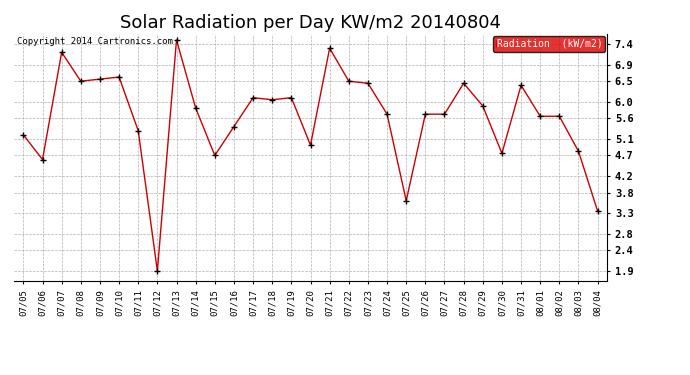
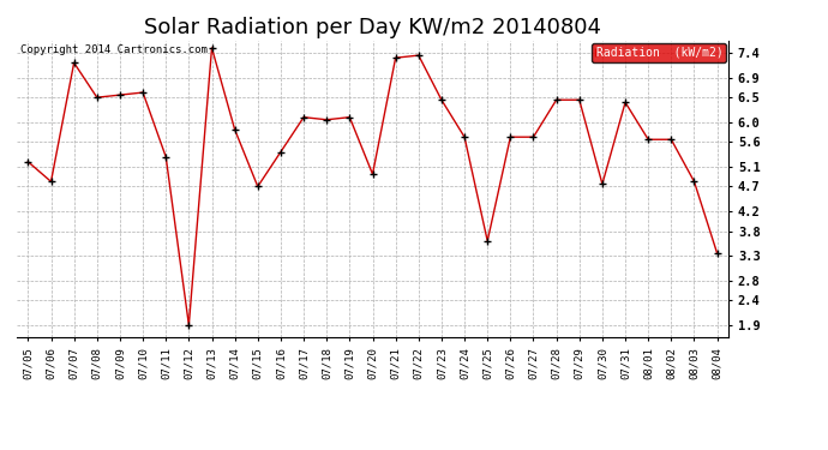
07/06: 4.60 -> 4.80
07/22: 6.50 -> 7.35
07/29: 5.90 -> 6.45
